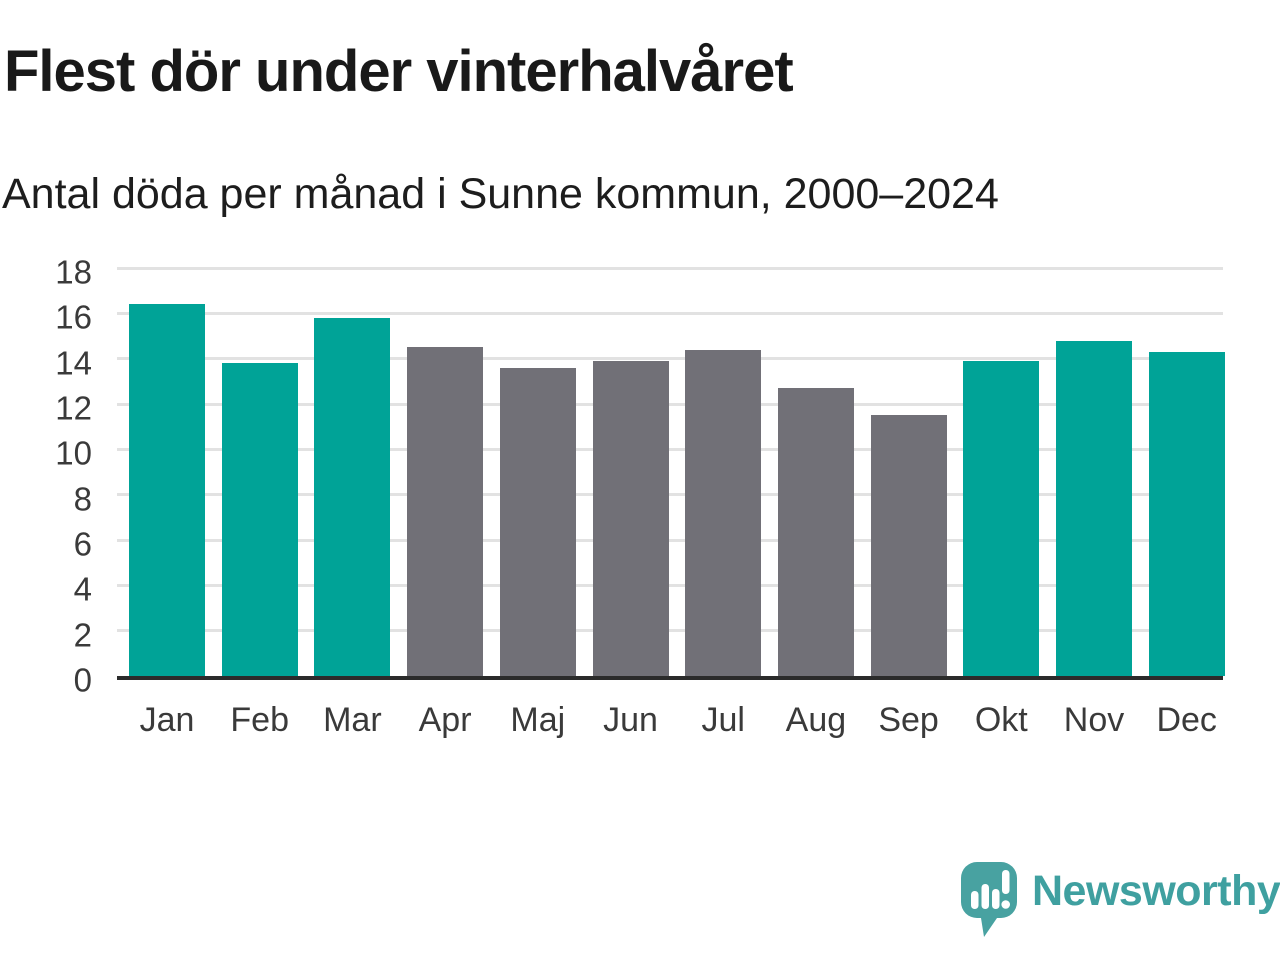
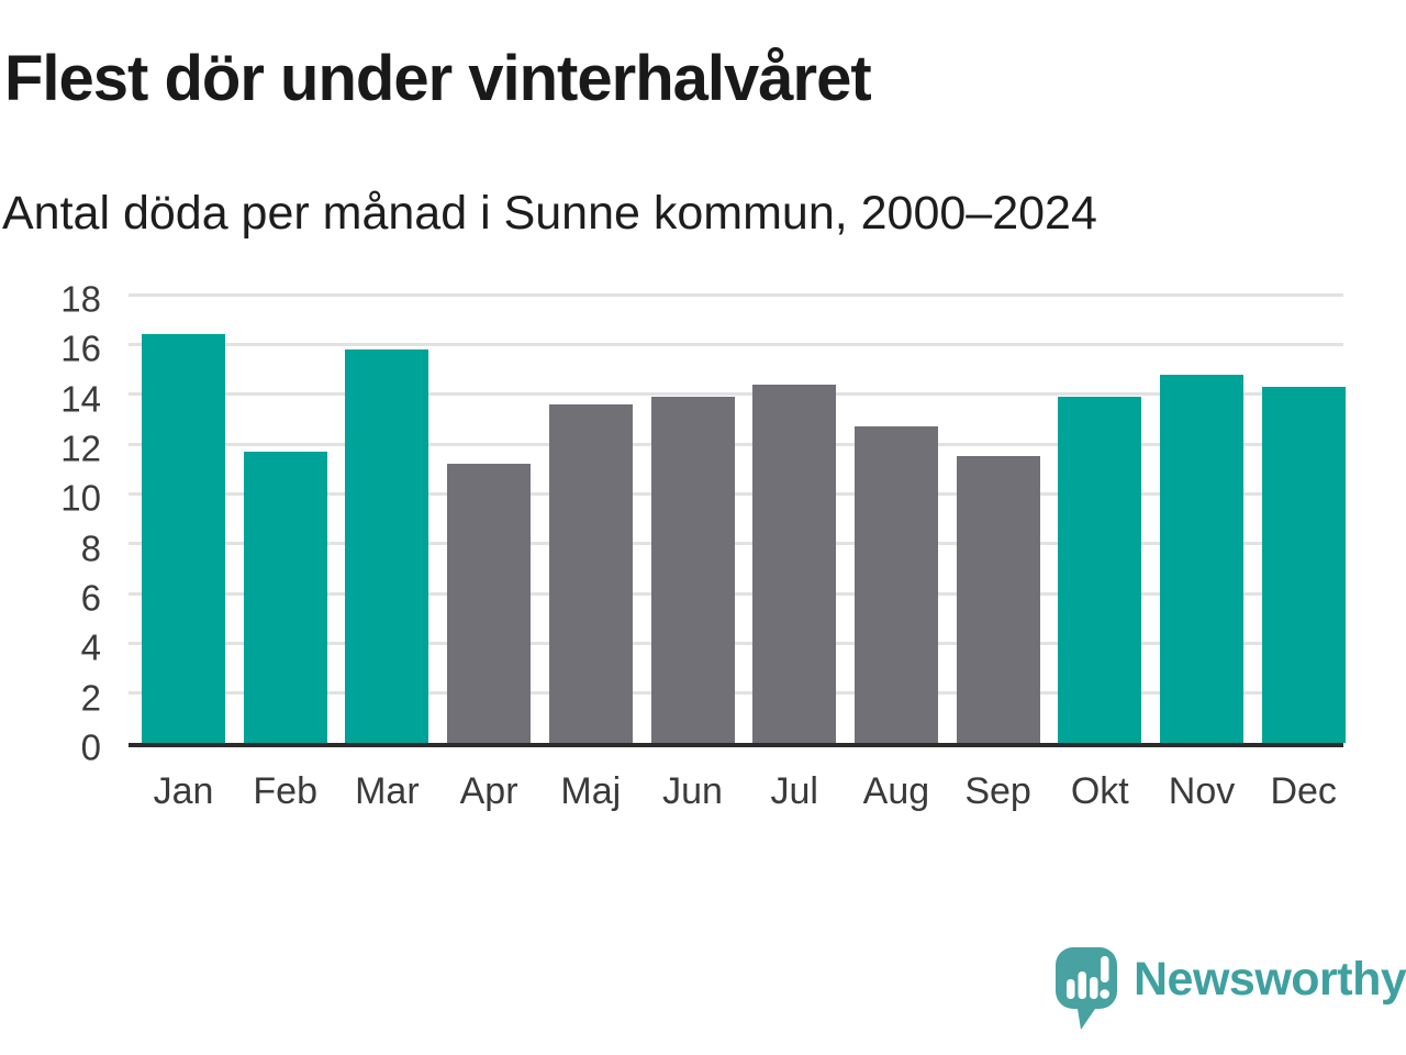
Feb: 13.8 -> 11.7
Apr: 14.5 -> 11.2
